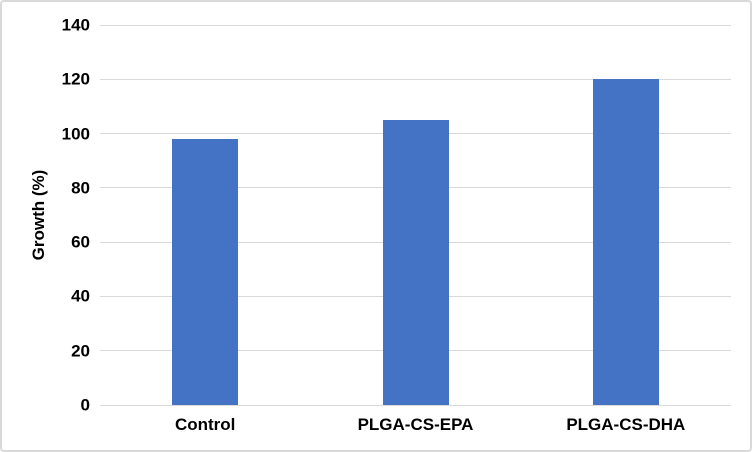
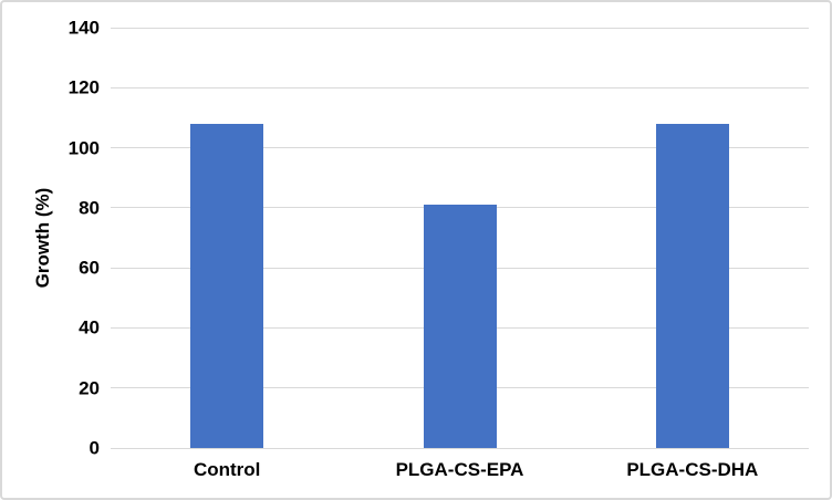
Control: 98 -> 108
PLGA-CS-EPA: 105 -> 81
PLGA-CS-DHA: 120 -> 108
